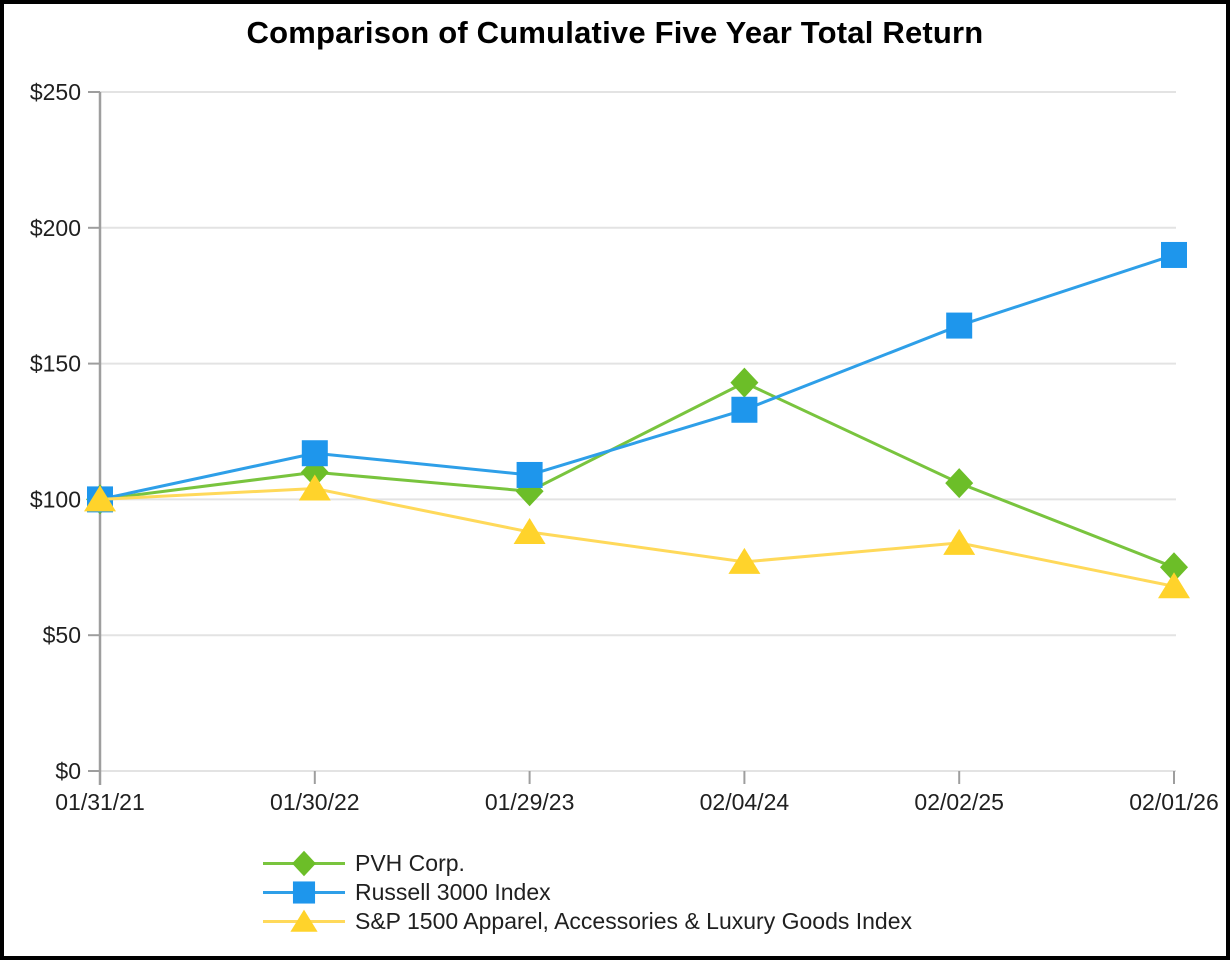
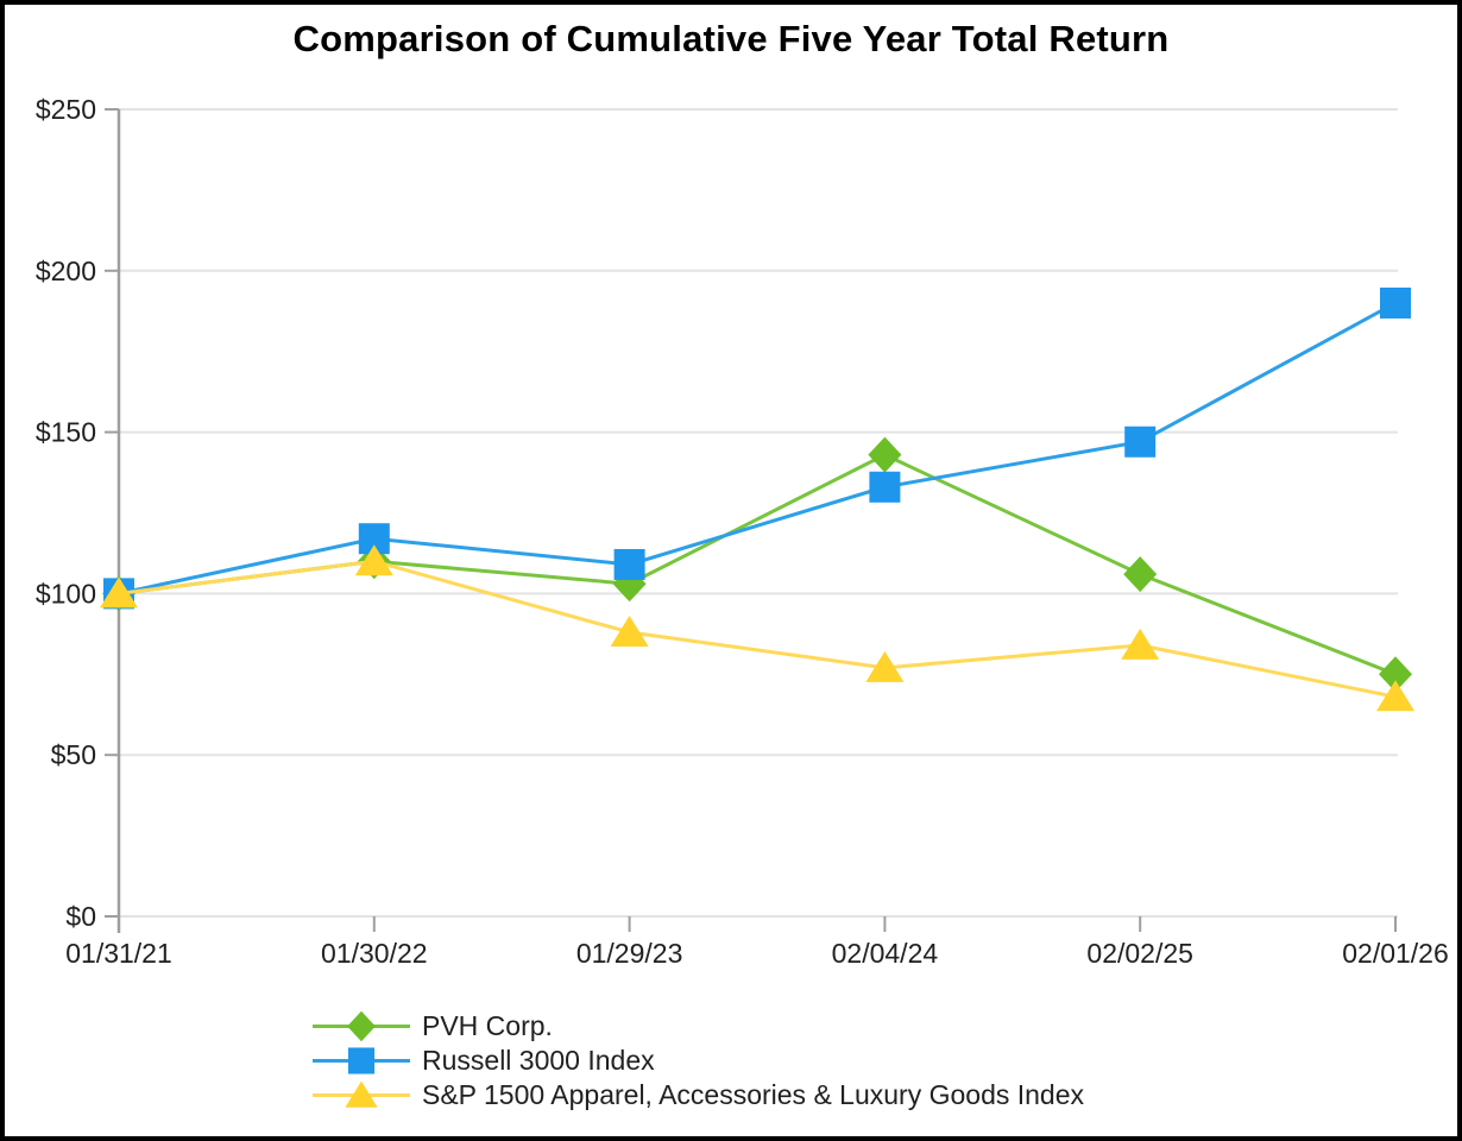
S&P 1500 Apparel, Accessories & Luxury Goods Index/01/30/22: $104 -> $110
Russell 3000 Index/02/02/25: $164 -> $147
